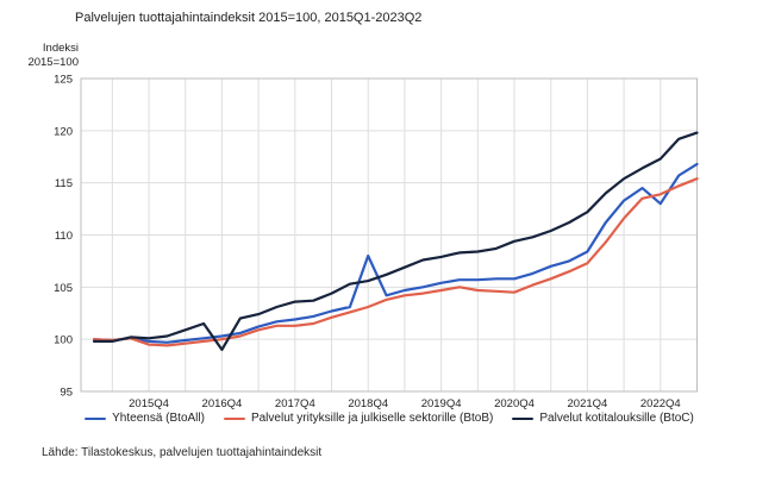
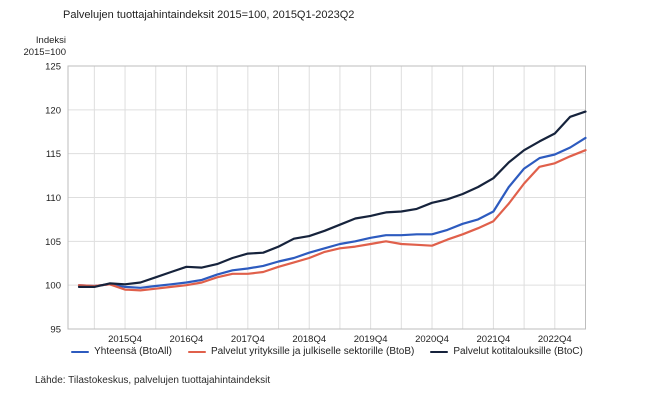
Palvelut kotitalouksille (BtoC)/2016Q4: 99 -> 102
Yhteensä (BtoAll)/2018Q4: 108 -> 104
Yhteensä (BtoAll)/2022Q4: 113 -> 115
